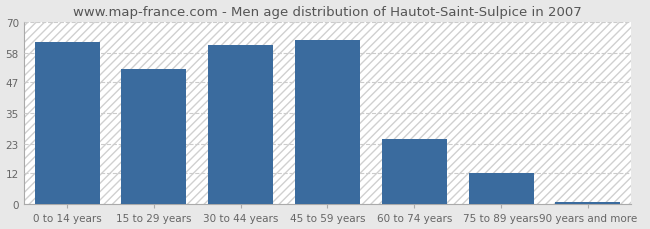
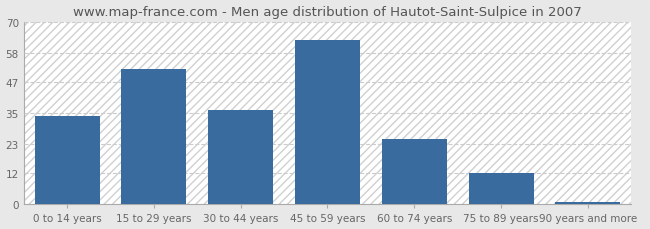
0 to 14 years: 62 -> 34
30 to 44 years: 61 -> 36
